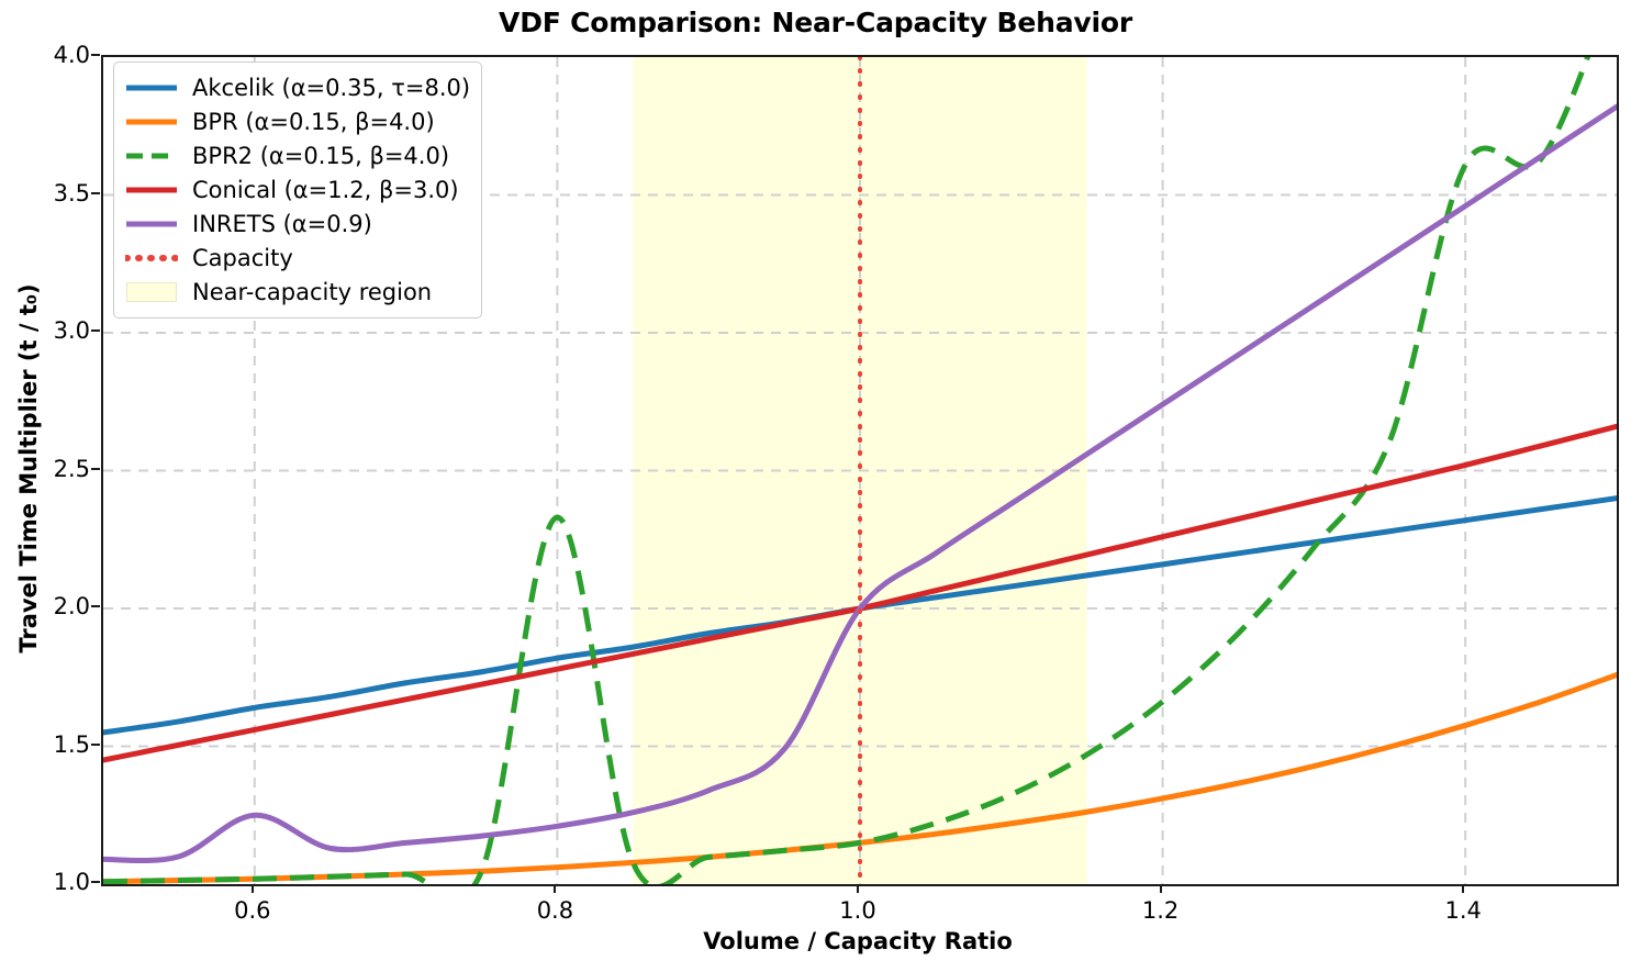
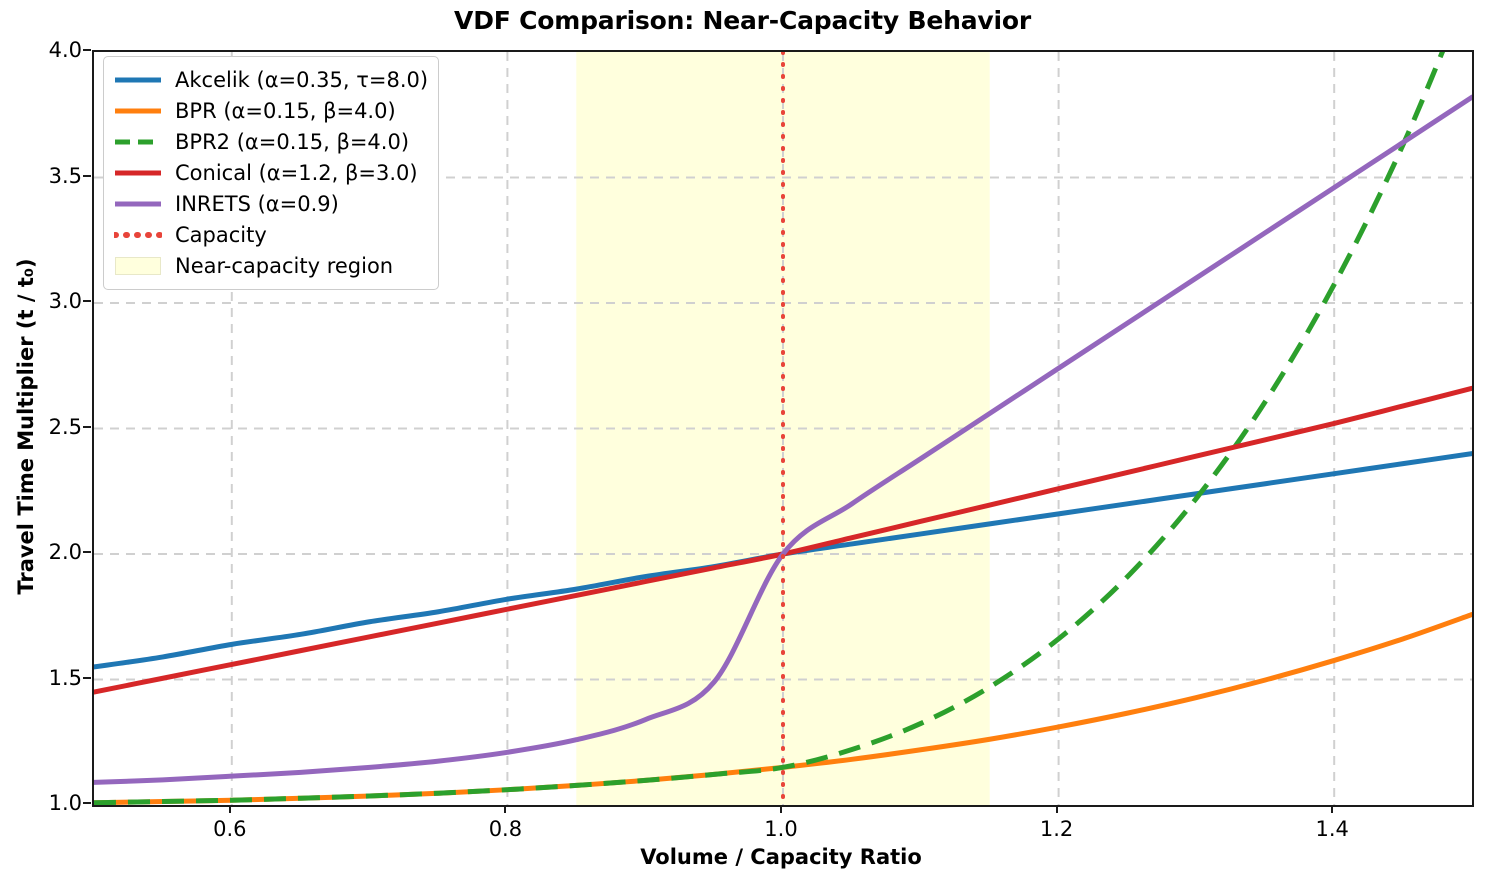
INRETS (α=0.9)/0.6: 1.25 -> 1.11
BPR2 (α=0.15, β=4.0)/0.8: 2.33 -> 1.06
BPR2 (α=0.15, β=4.0)/1.4: 3.61 -> 3.07
